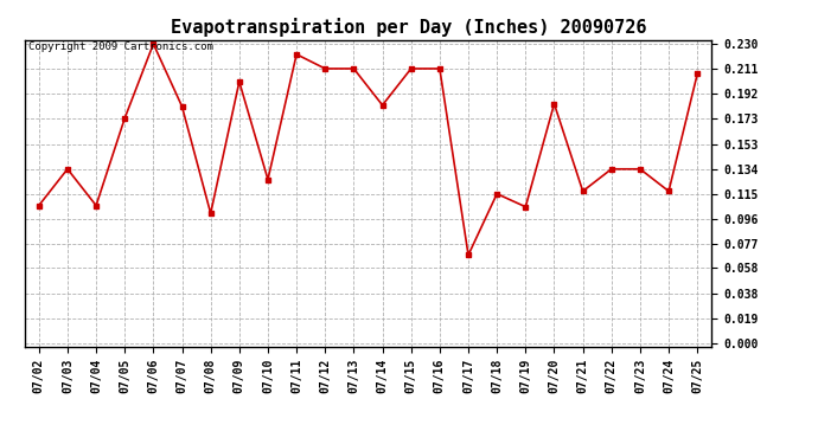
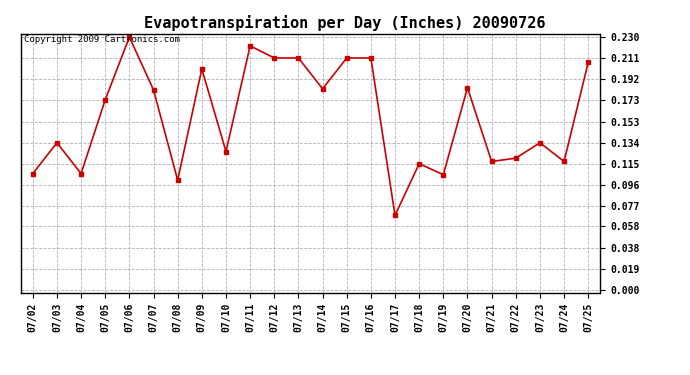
07/22: 0.134 -> 0.120
